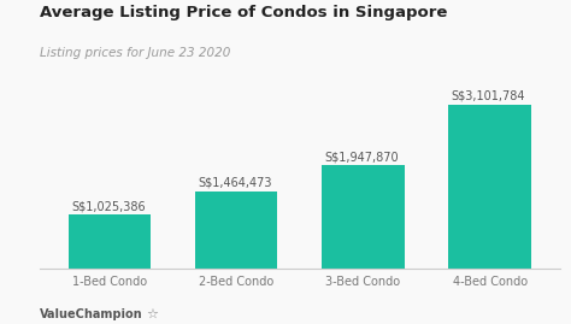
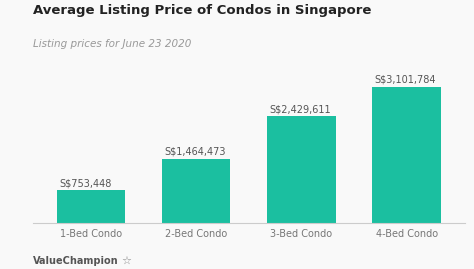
1-Bed Condo: S$1,025,386 -> S$753,448
3-Bed Condo: S$1,947,870 -> S$2,429,611
